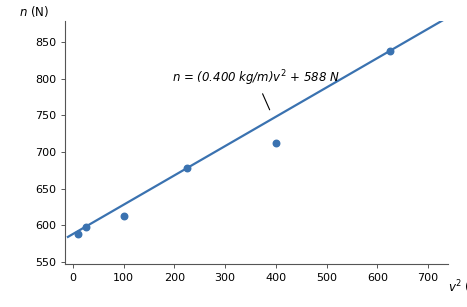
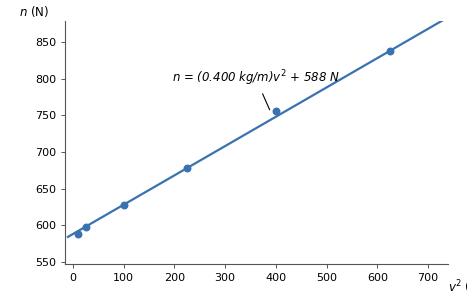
100: 612 -> 628
400: 712 -> 756
